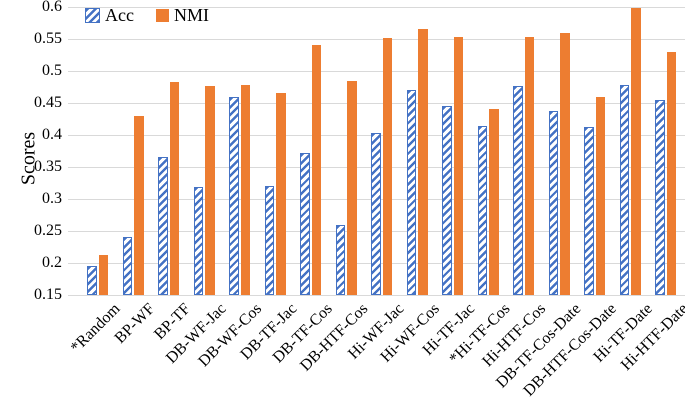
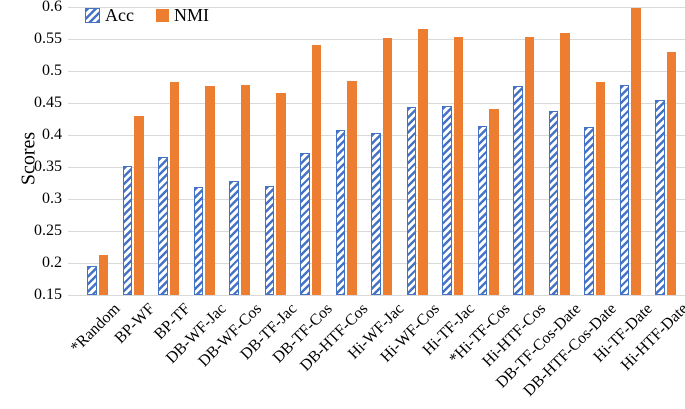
Acc/BP-WF: 0.24 -> 0.35
Acc/DB-WF-Cos: 0.46 -> 0.33
Acc/DB-HTF-Cos: 0.26 -> 0.41
Acc/Hi-WF-Cos: 0.47 -> 0.44
NMI/DB-HTF-Cos-Date: 0.46 -> 0.48
